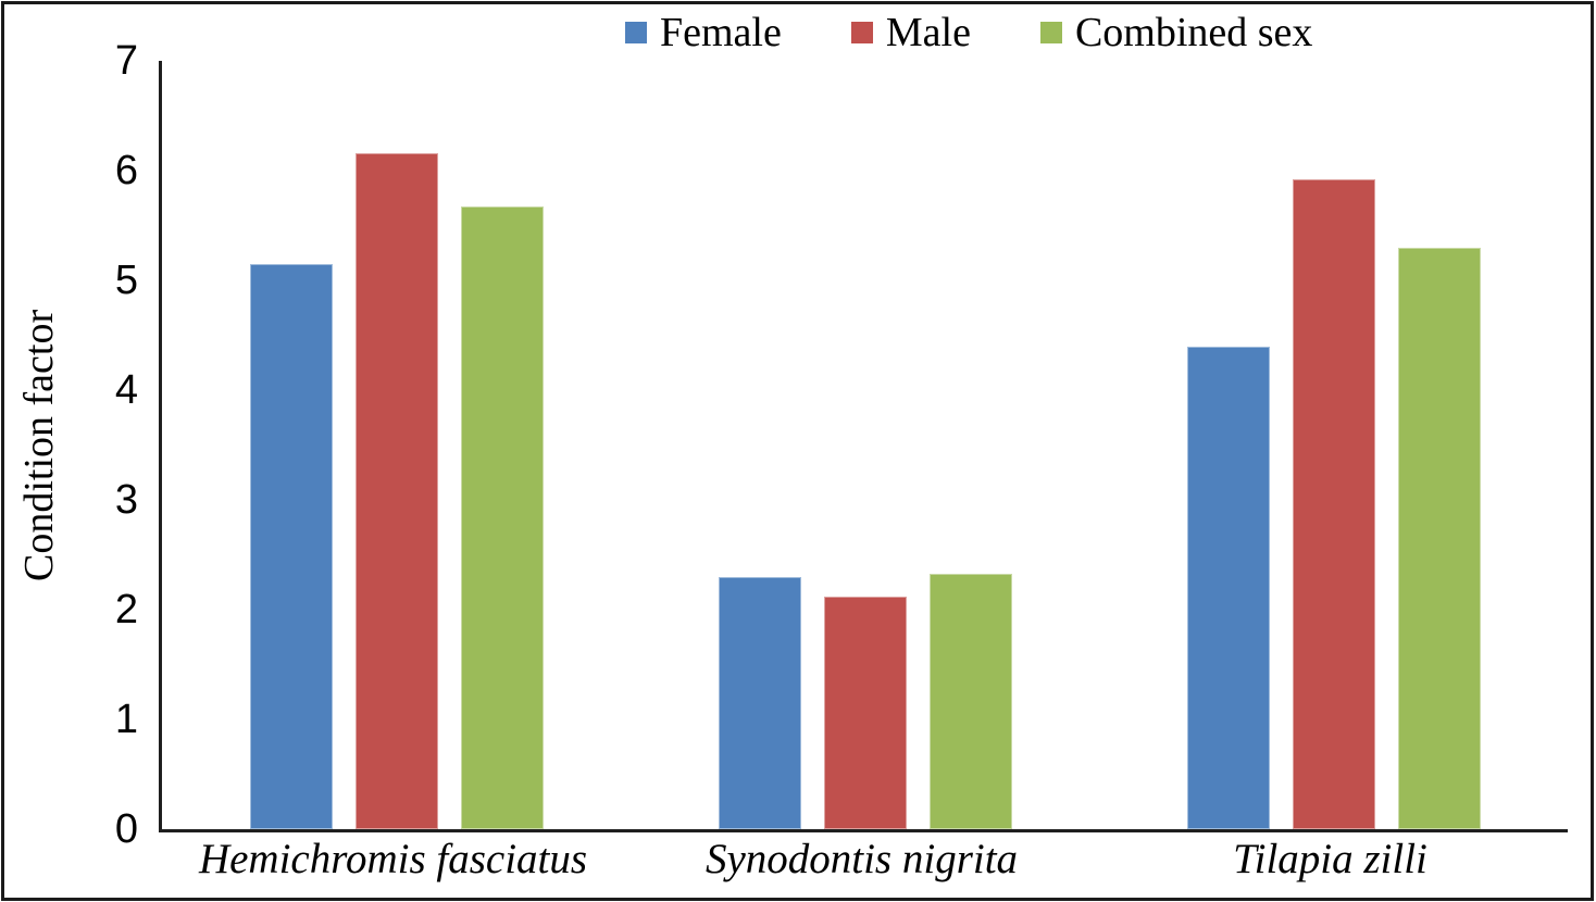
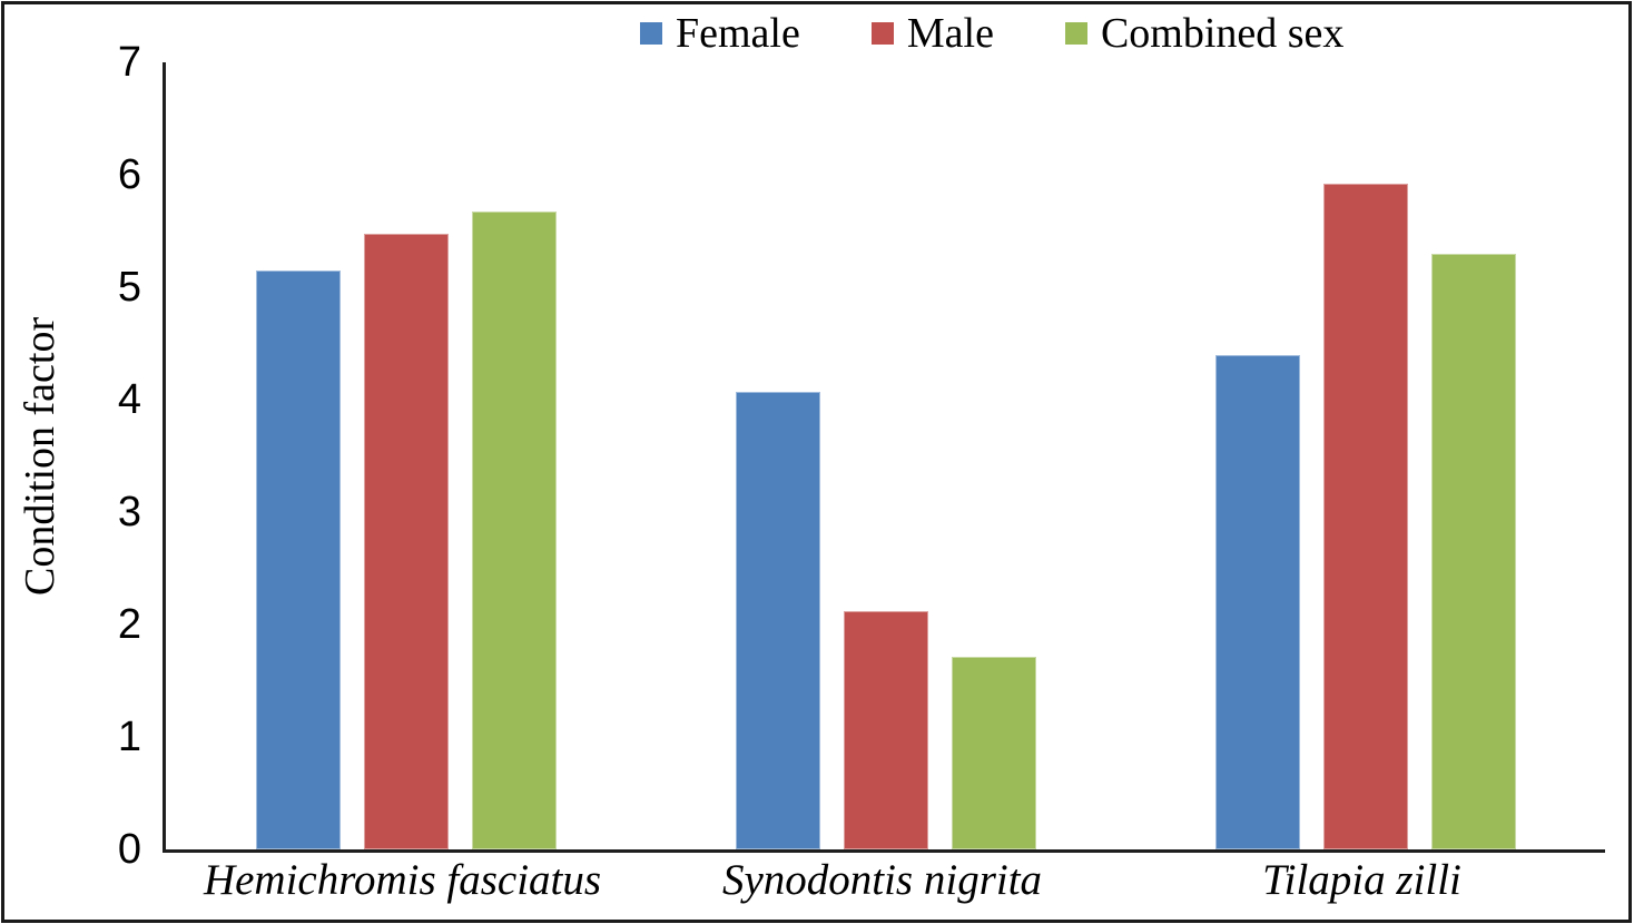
Male/Hemichromis fasciatus: 6.16 -> 5.48
Female/Synodontis nigrita: 2.30 -> 4.07
Combined sex/Synodontis nigrita: 2.33 -> 1.71
